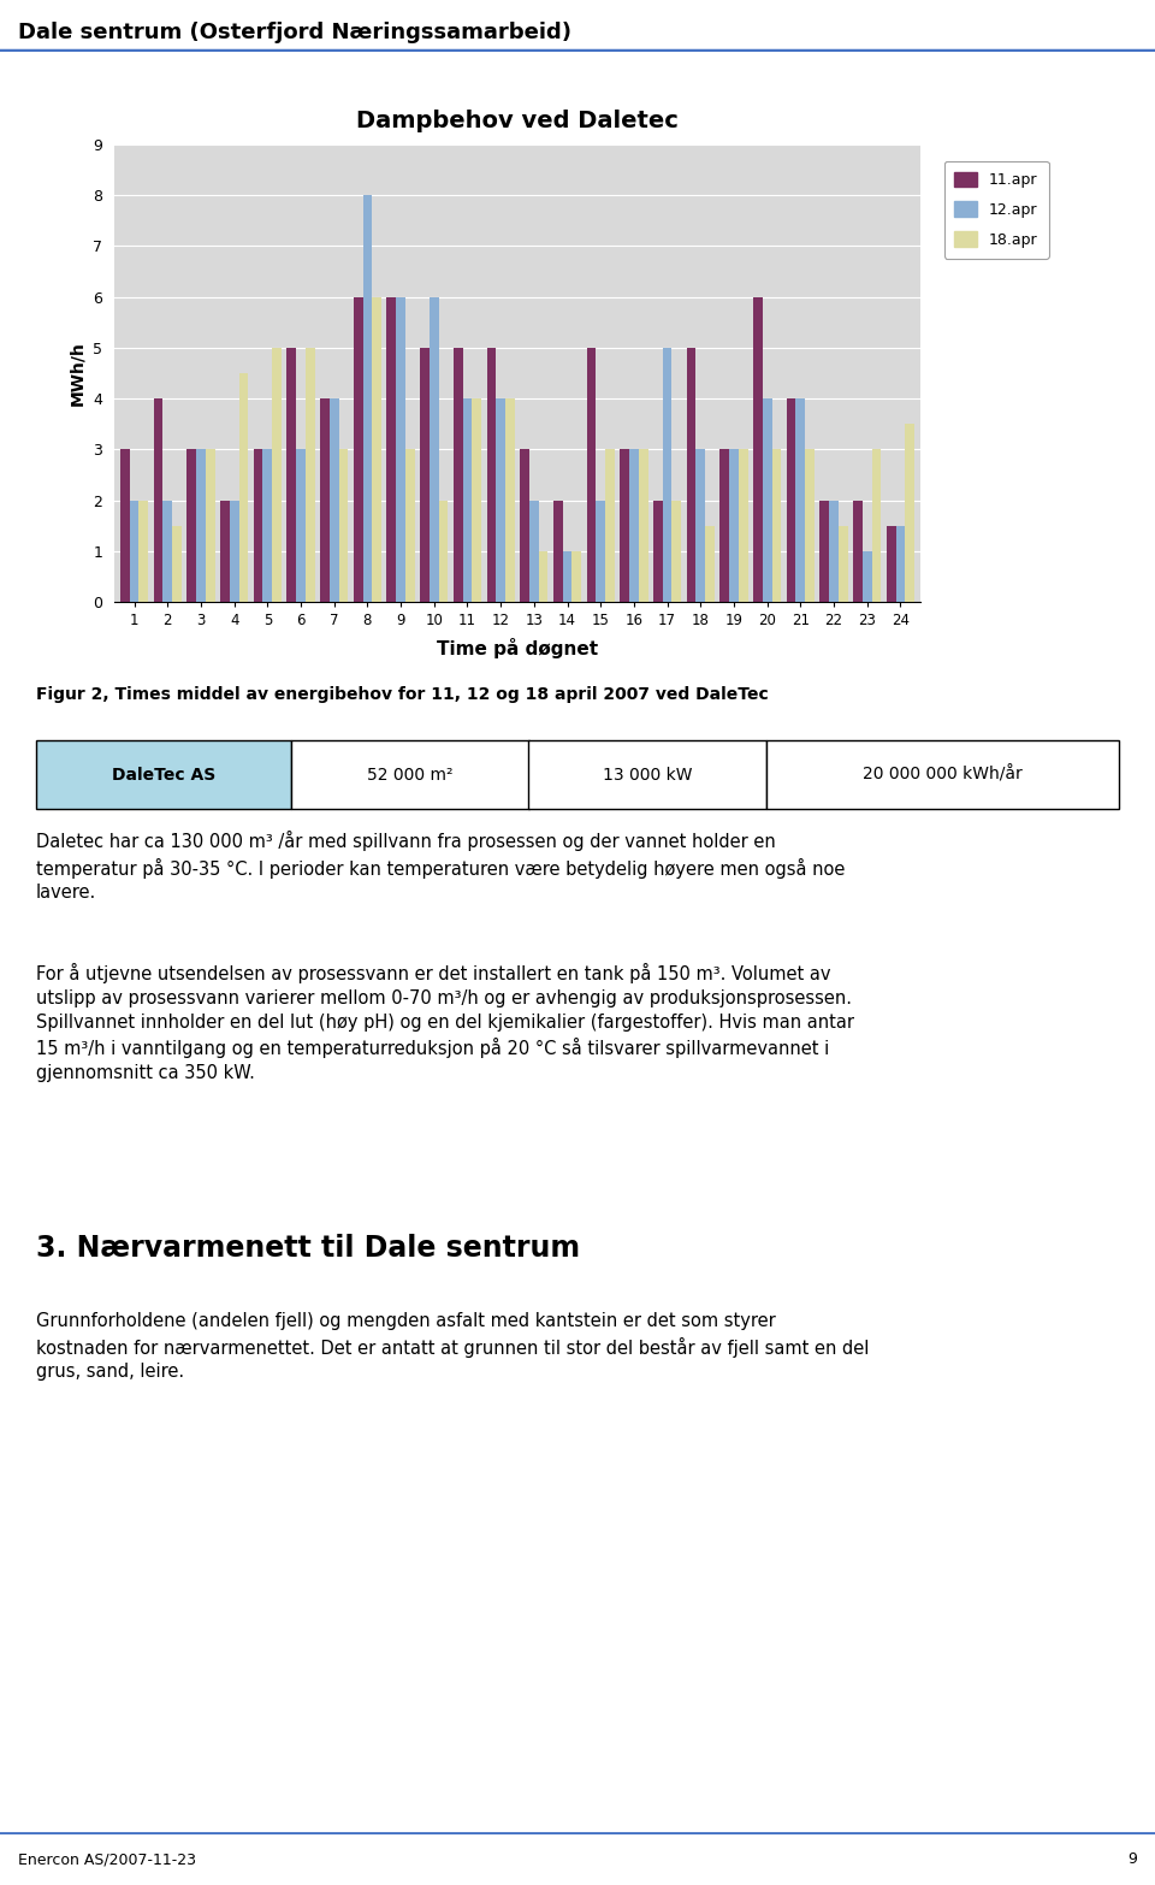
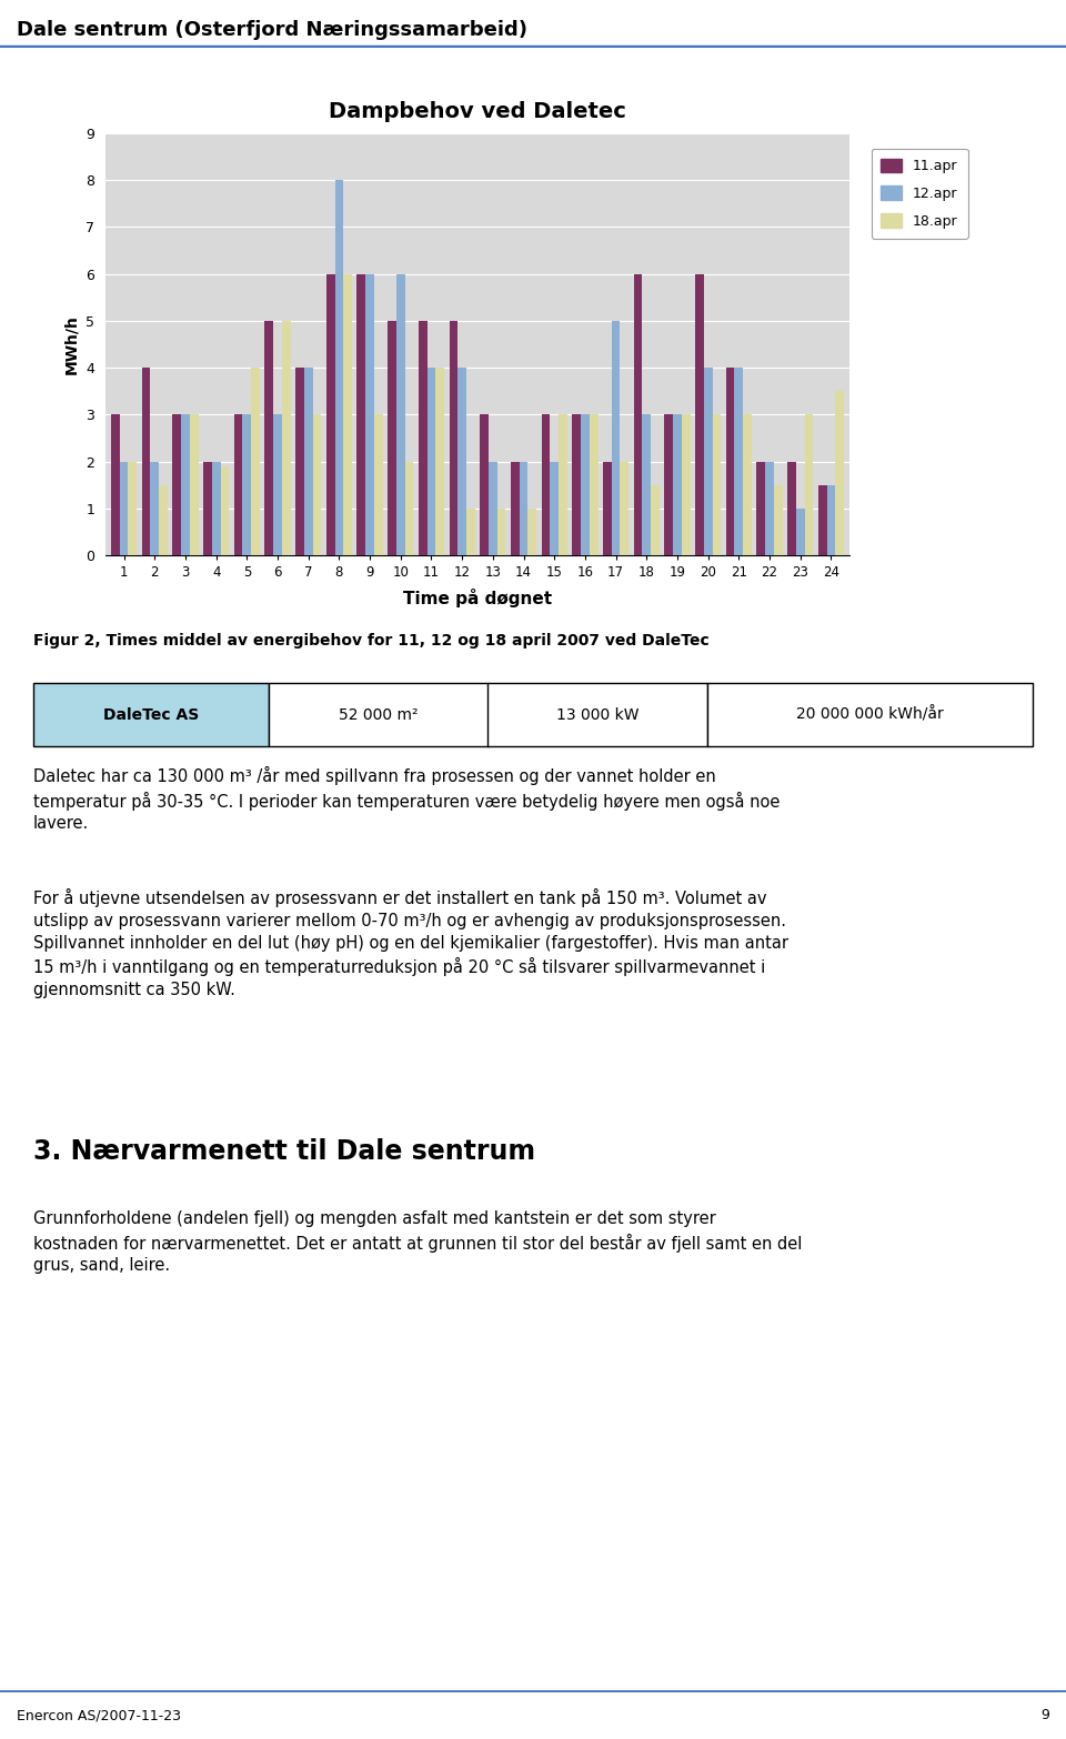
18.apr/4: 4.5 -> 1.9
18.apr/5: 5.0 -> 4.0
18.apr/12: 4.0 -> 1.0
12.apr/14: 1.0 -> 2.0
11.apr/15: 5.0 -> 3.0
11.apr/18: 5.0 -> 6.0
